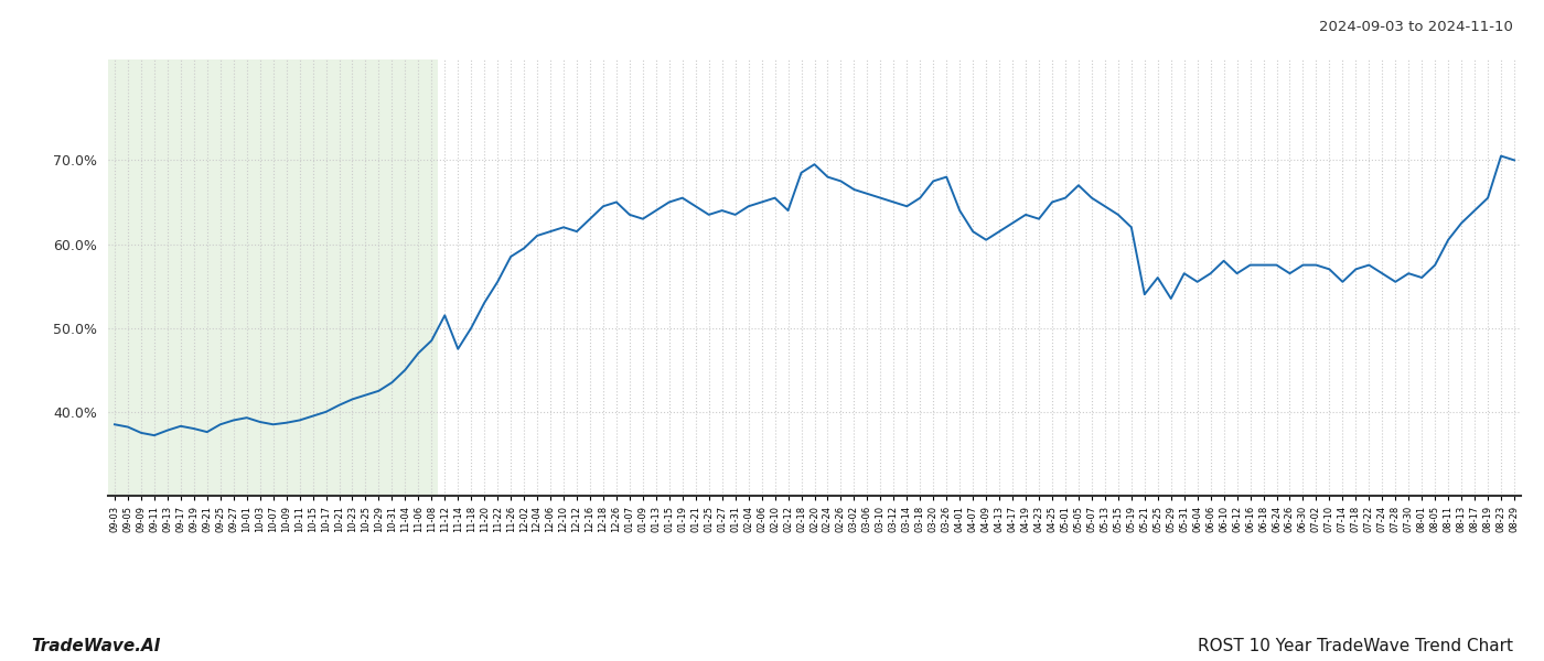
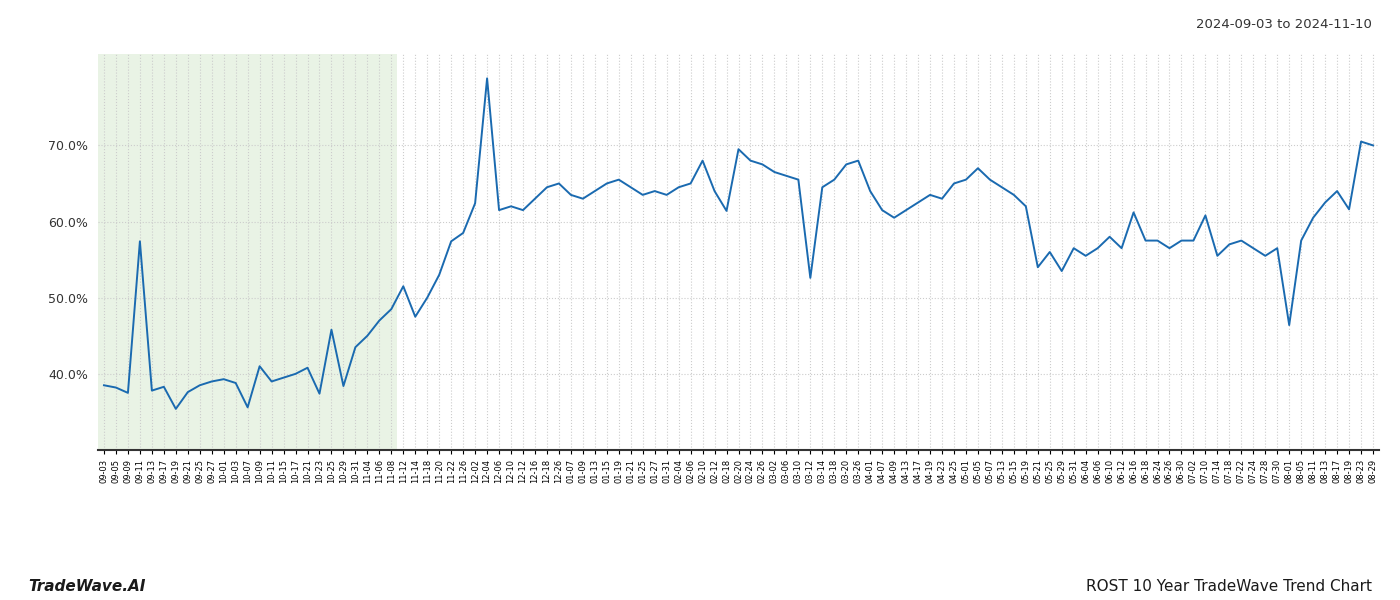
09-11: 37.2% -> 57.4%
09-19: 38.0% -> 35.4%
10-07: 38.5% -> 35.6%
10-09: 38.7% -> 41.0%
10-23: 41.5% -> 37.4%
10-25: 42.0% -> 45.8%
10-29: 42.5% -> 38.4%
11-22: 55.5% -> 57.4%
12-02: 59.5% -> 62.4%
12-04: 61.0% -> 78.8%
02-10: 65.5% -> 68.0%
02-18: 68.5% -> 61.4%
03-12: 65.0% -> 52.6%
06-16: 57.5% -> 61.2%
07-10: 57.0% -> 60.8%
08-01: 56.0% -> 46.4%
08-19: 65.5% -> 61.6%
